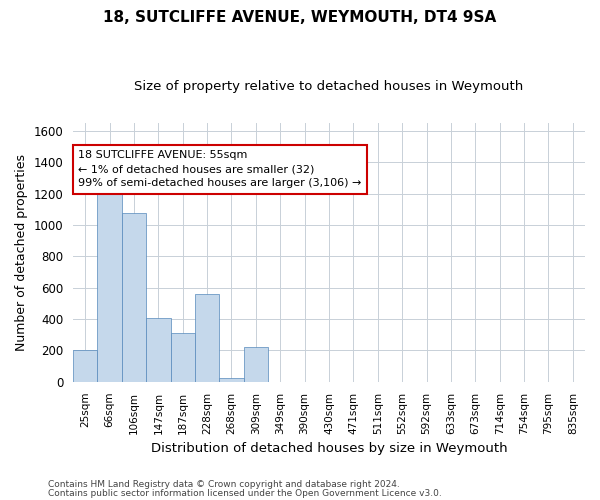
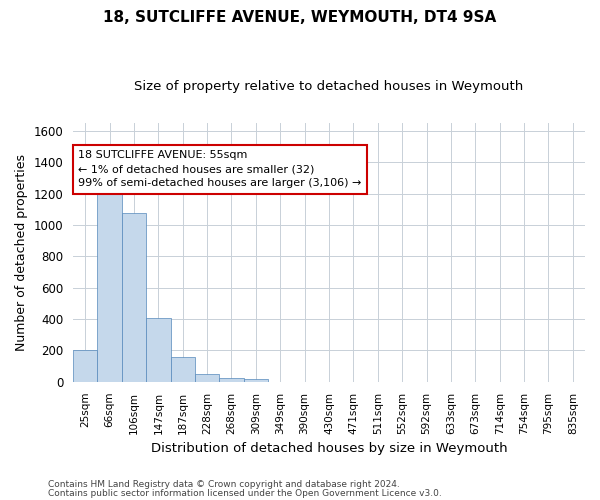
187sqm: 310 -> 160
228sqm: 560 -> 50
309sqm: 220 -> 20
